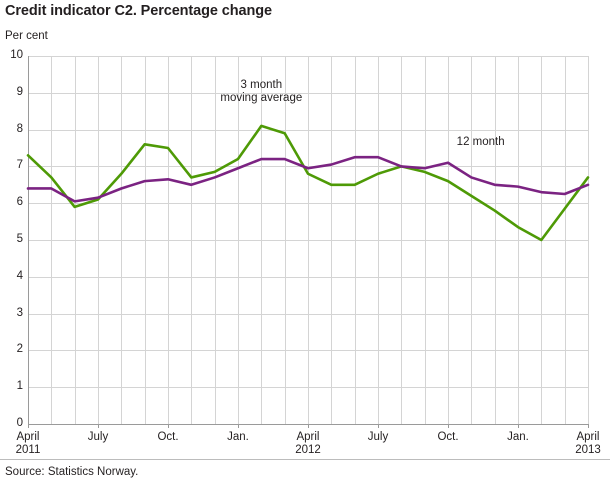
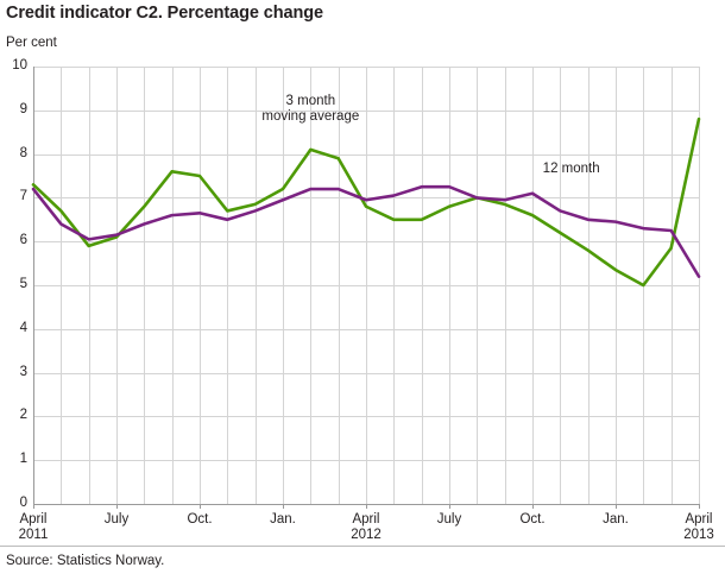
12 month/April 2011: 6.4 -> 7.2
3 month moving average/April 2013: 6.7 -> 8.8
12 month/April 2013: 6.5 -> 5.2
